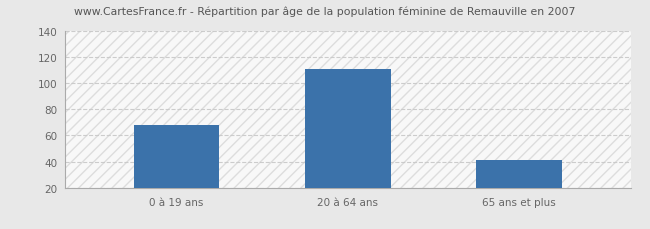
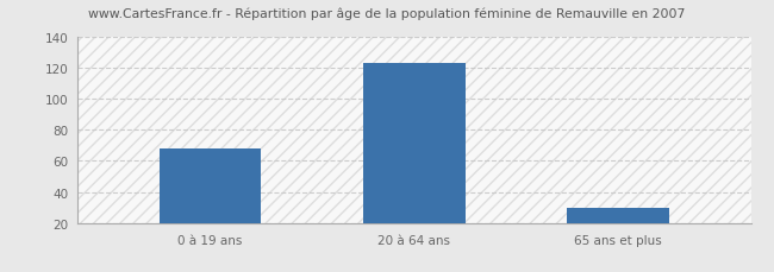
20 à 64 ans: 111 -> 123
65 ans et plus: 41 -> 30
